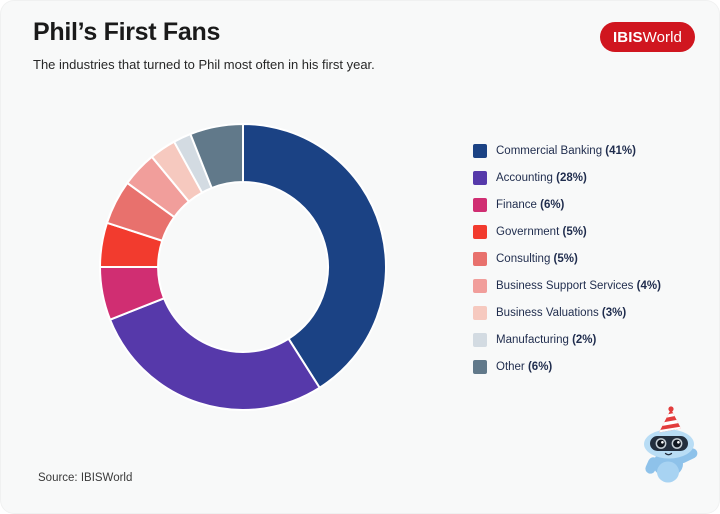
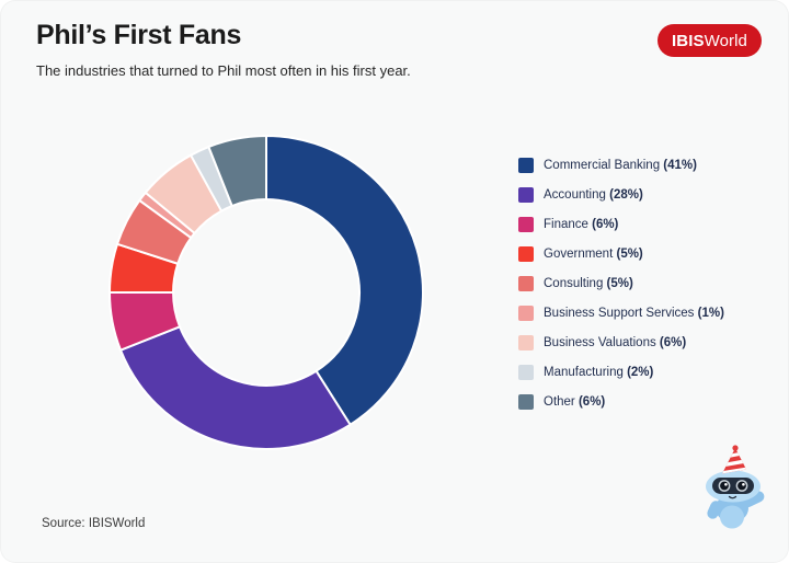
Business Support Services: 4% -> 1%
Business Valuations: 3% -> 6%
